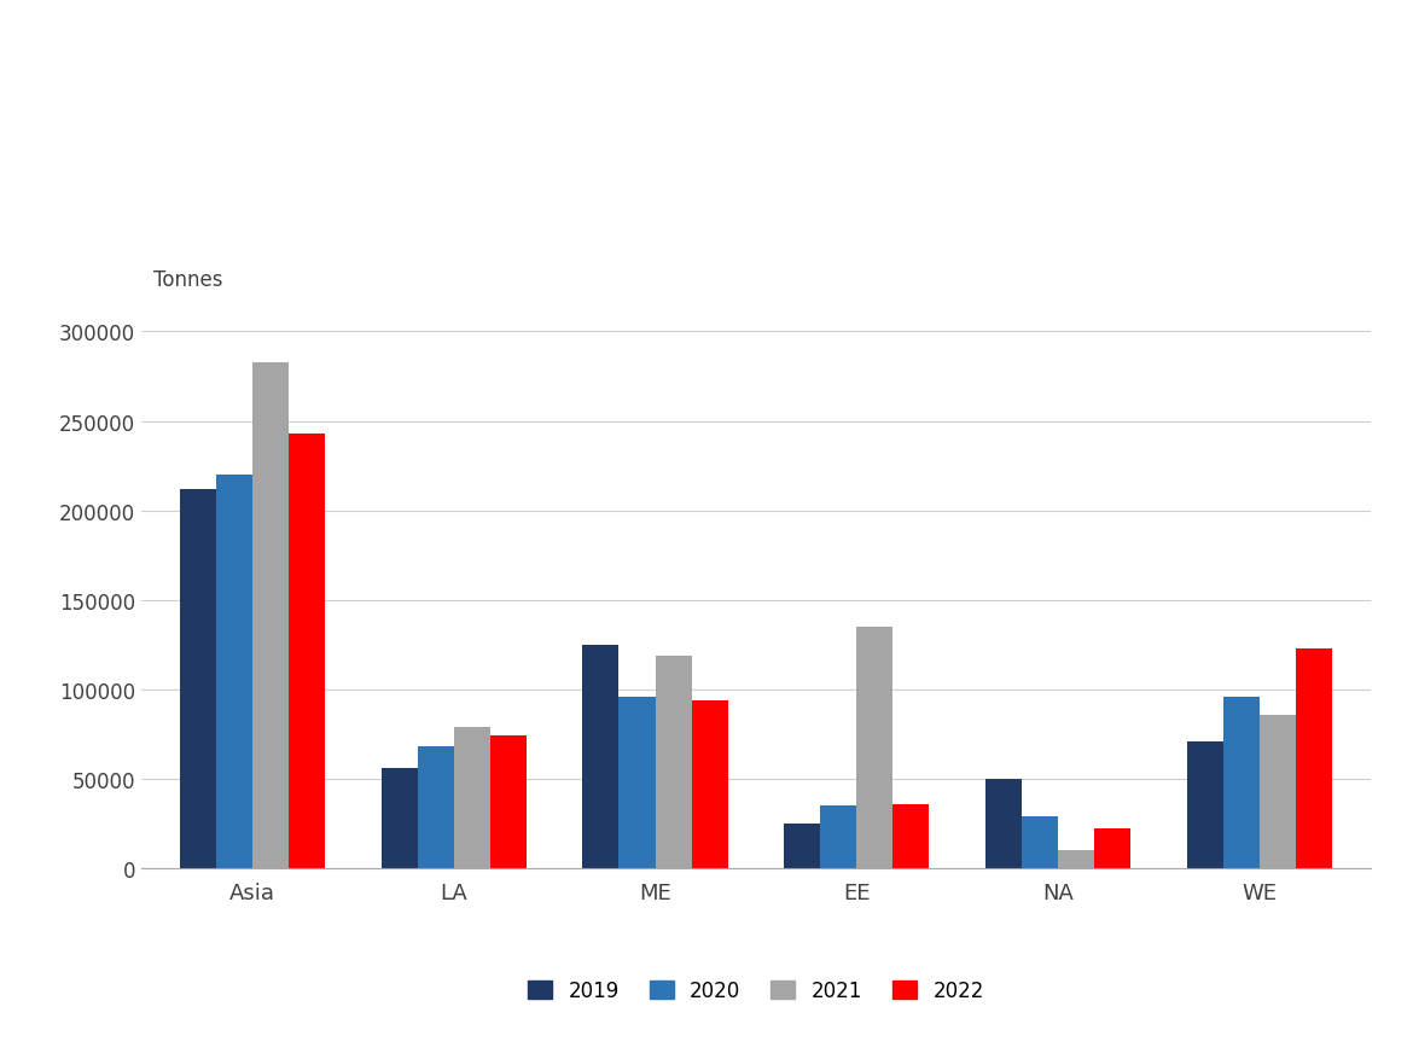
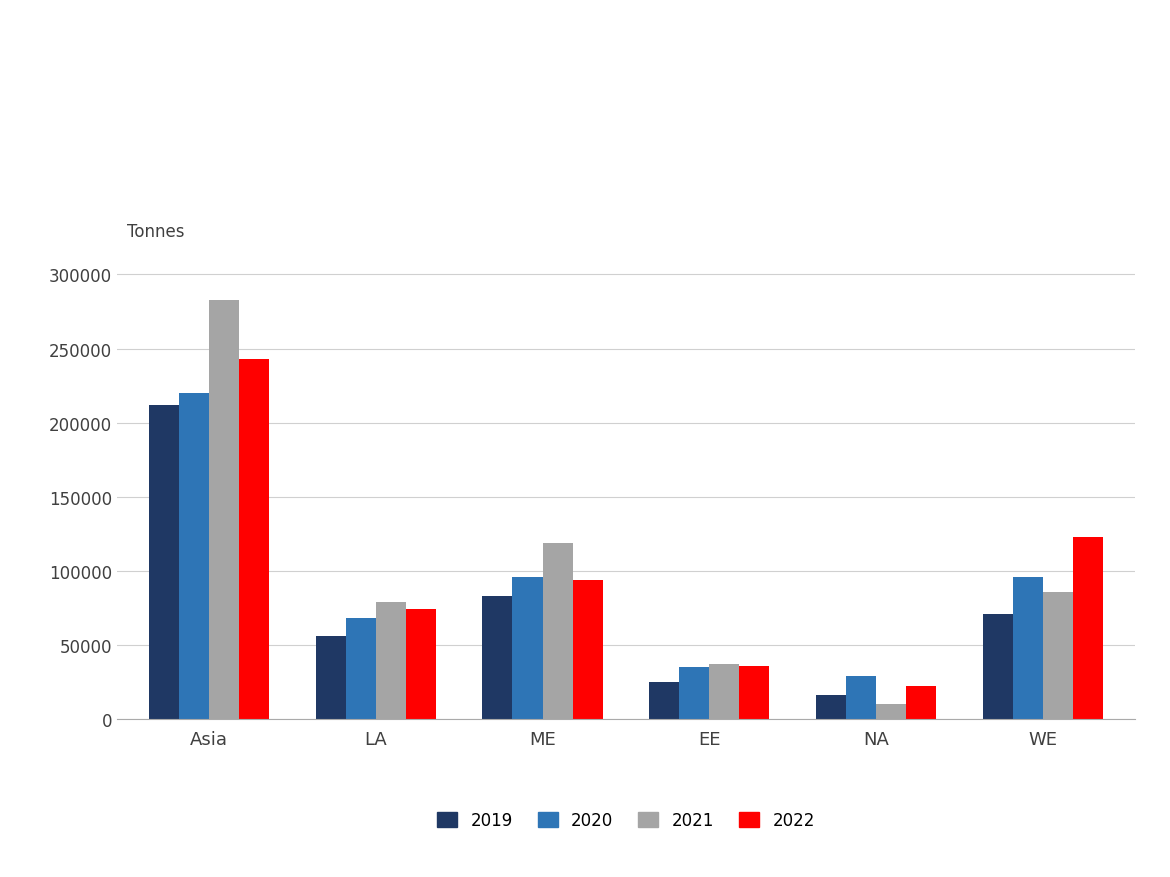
2019/ME: 125000 -> 83000
2021/EE: 135000 -> 37000
2019/NA: 50000 -> 16000
